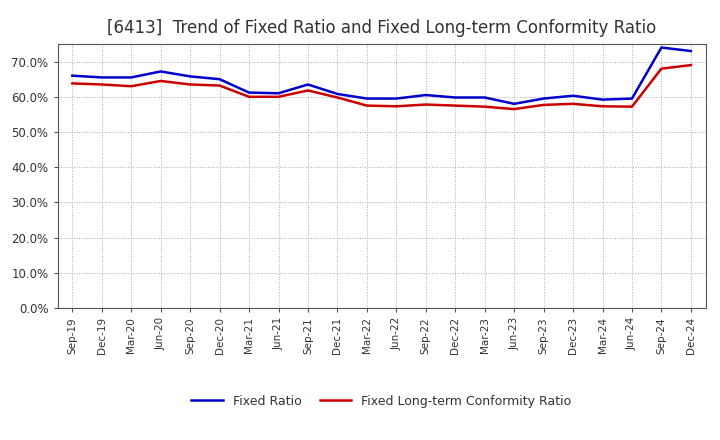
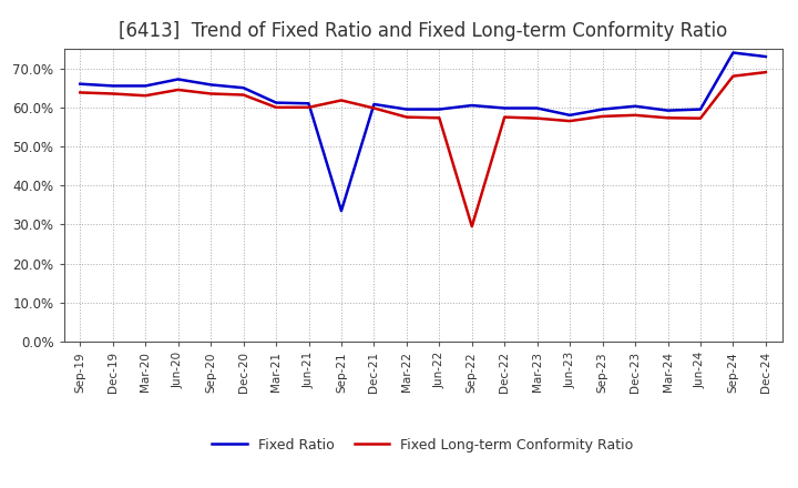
Fixed Ratio/Sep-21: 63.5% -> 33.5%
Fixed Long-term Conformity Ratio/Sep-22: 57.8% -> 29.5%
